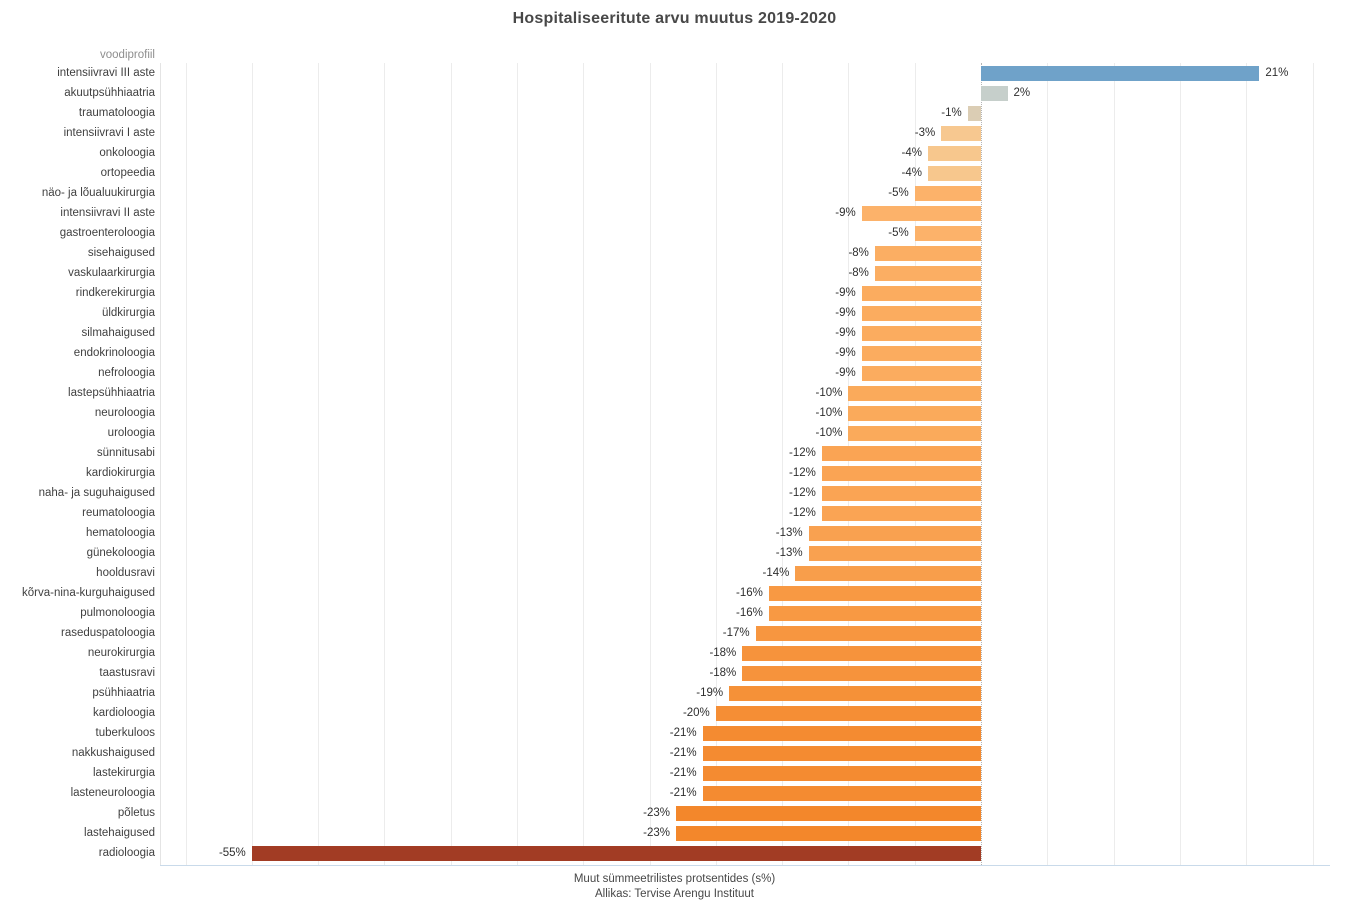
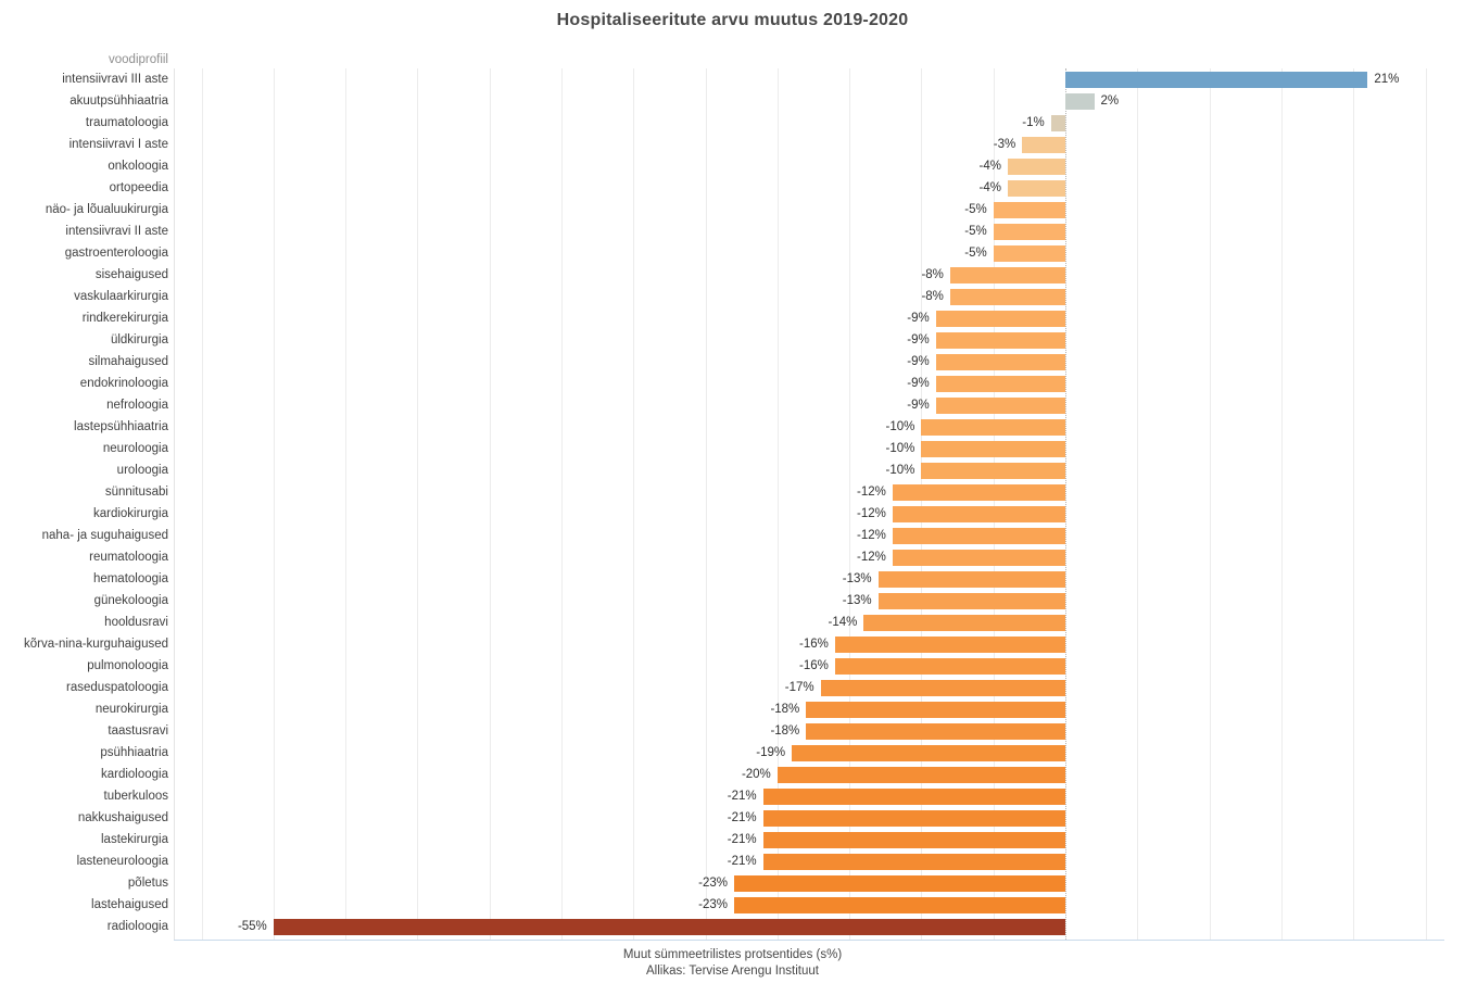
intensiivravi II aste: -9% -> -5%
